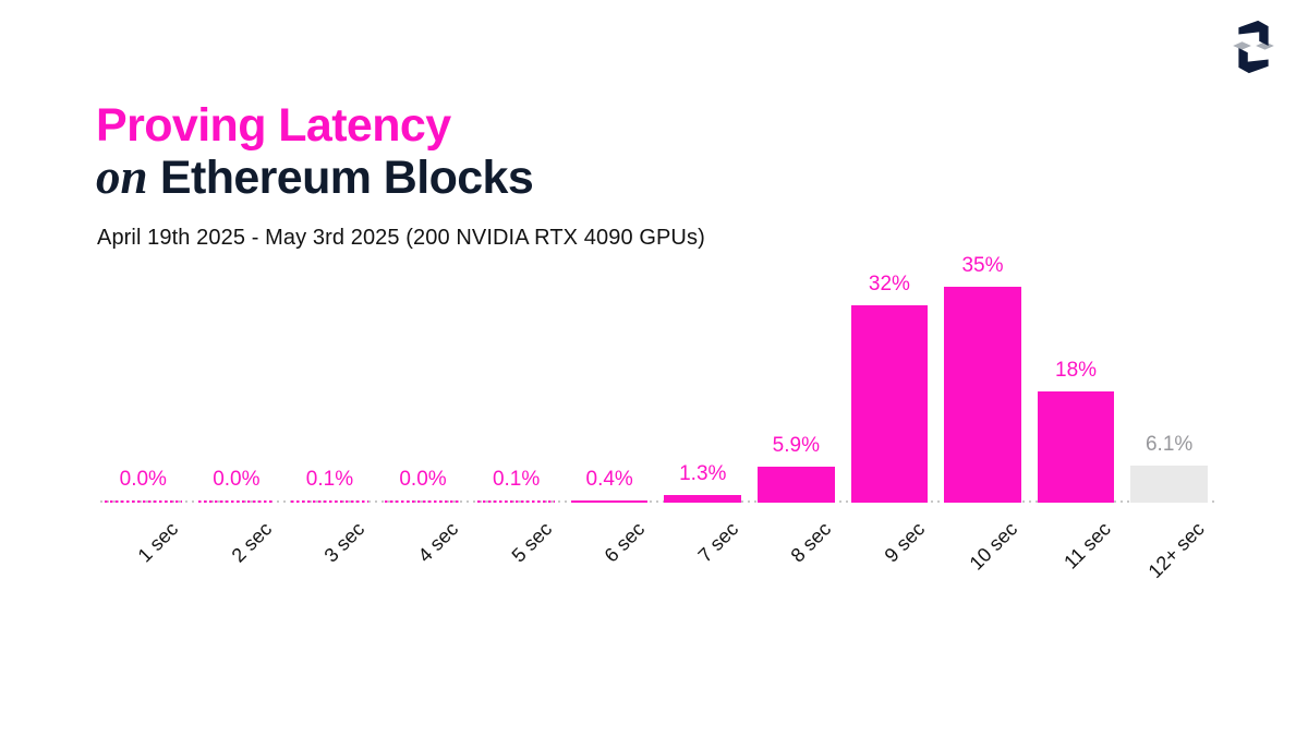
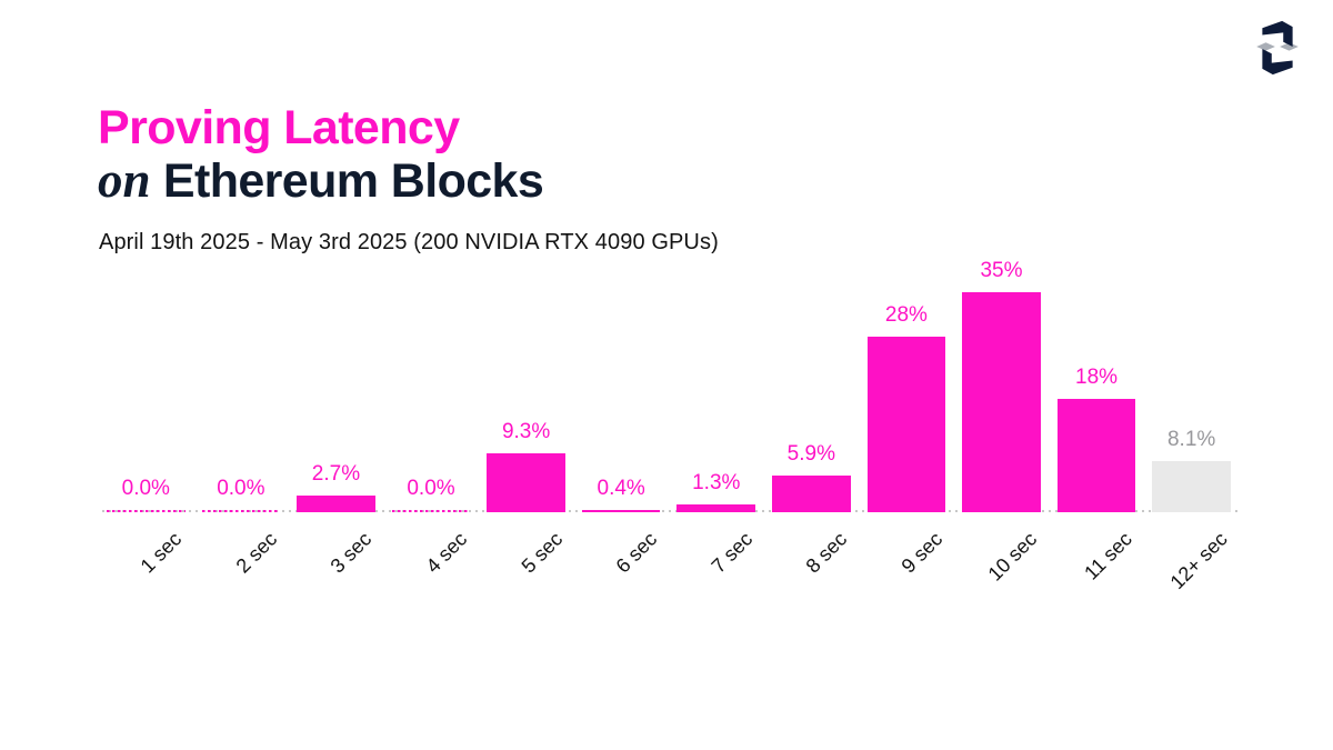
3 sec: 0.1% -> 2.7%
5 sec: 0.1% -> 9.3%
9 sec: 32% -> 28%
12+ sec: 6.1% -> 8.1%
